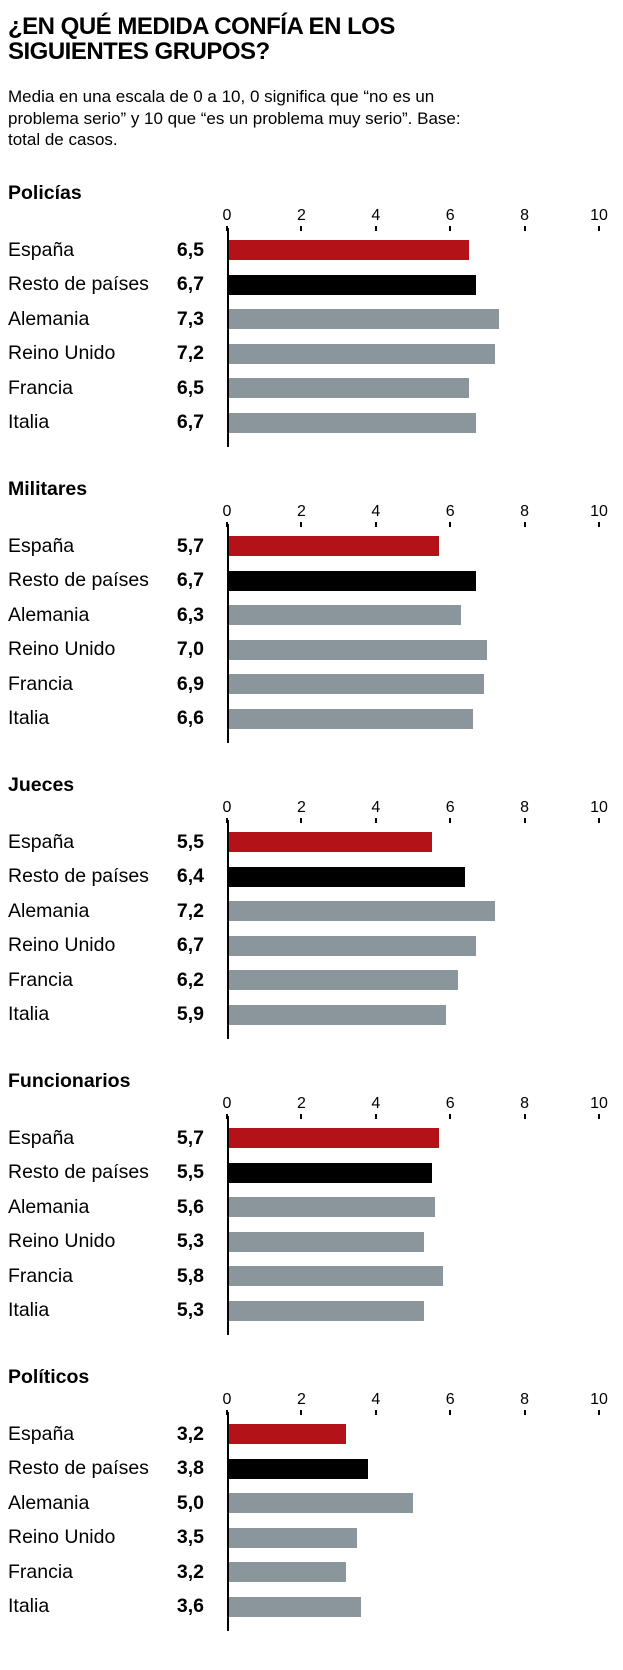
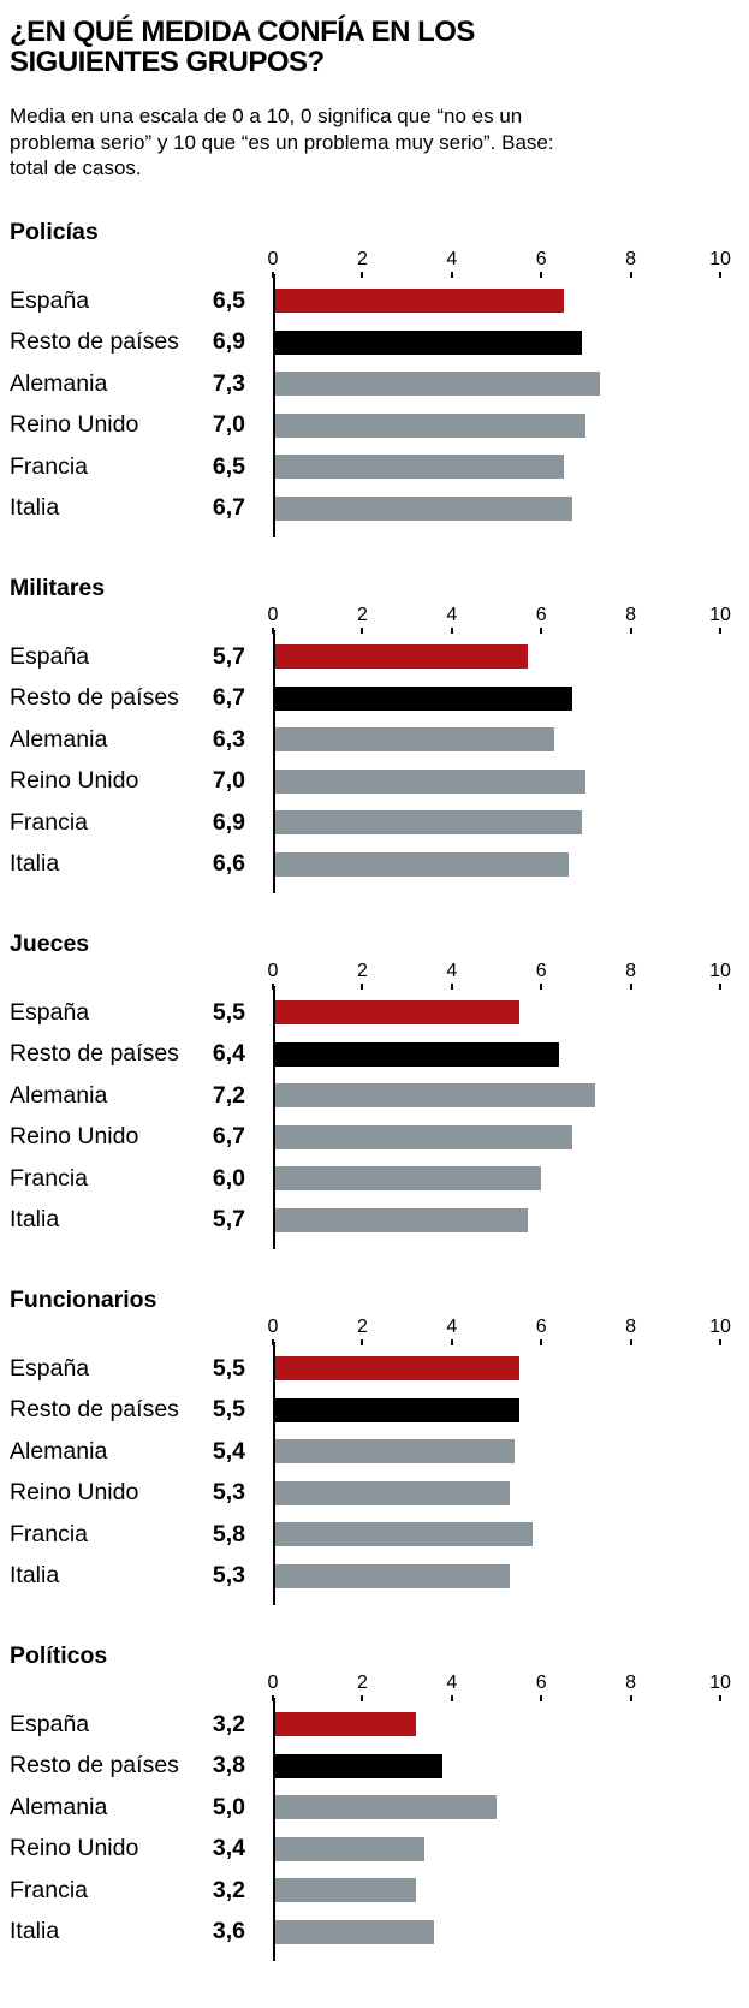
Policías/Resto de países: 6,7 -> 6,9
Policías/Reino Unido: 7,2 -> 7,0
Jueces/Francia: 6,2 -> 6,0
Jueces/Italia: 5,9 -> 5,7
Funcionarios/España: 5,7 -> 5,5
Funcionarios/Alemania: 5,6 -> 5,4
Políticos/Reino Unido: 3,5 -> 3,4
